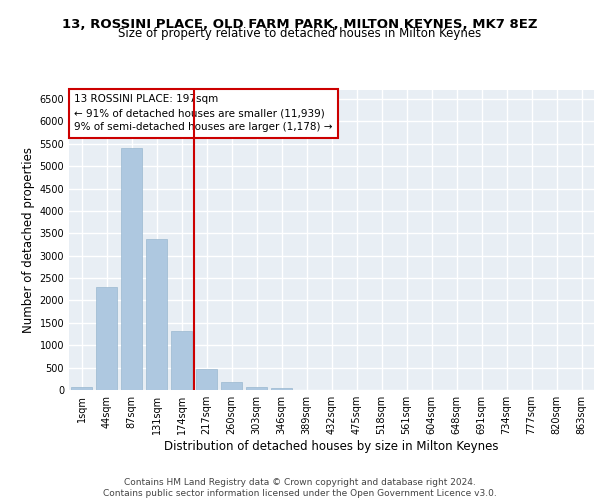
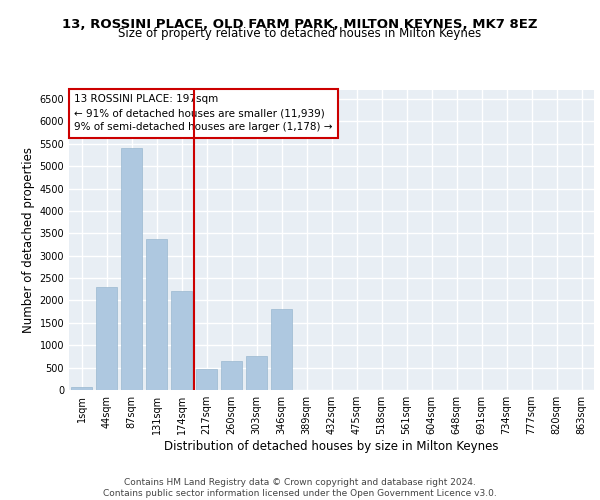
174sqm: 1320 -> 2200
260sqm: 180 -> 650
303sqm: 80 -> 750
346sqm: 60 -> 1800
